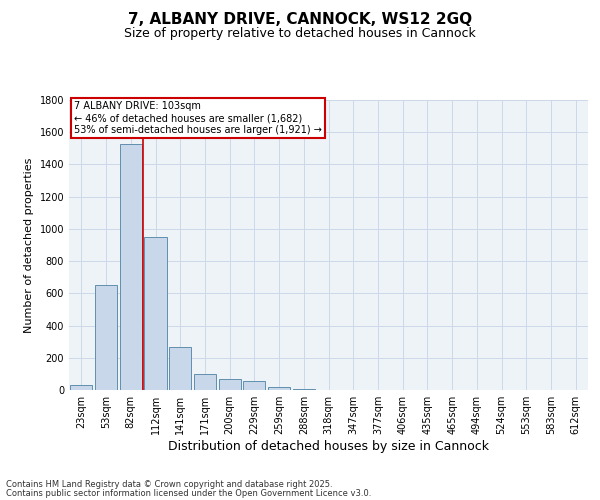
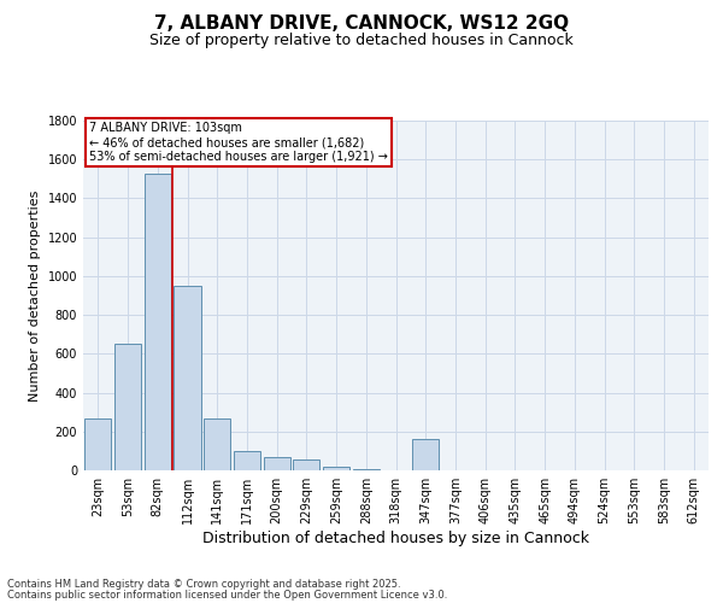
23sqm: 30 -> 270
347sqm: 0 -> 160
